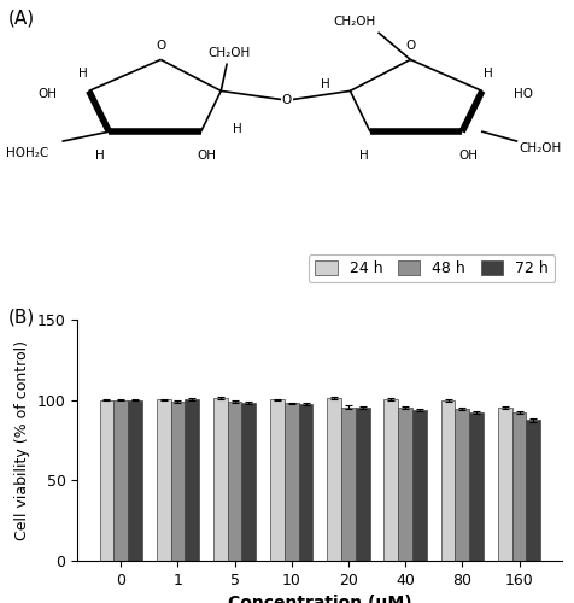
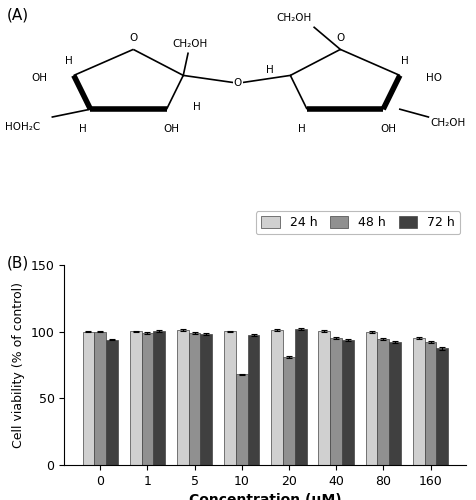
72 h/0: 100 -> 94
48 h/10: 98 -> 68
48 h/20: 96 -> 81
72 h/20: 95 -> 102
